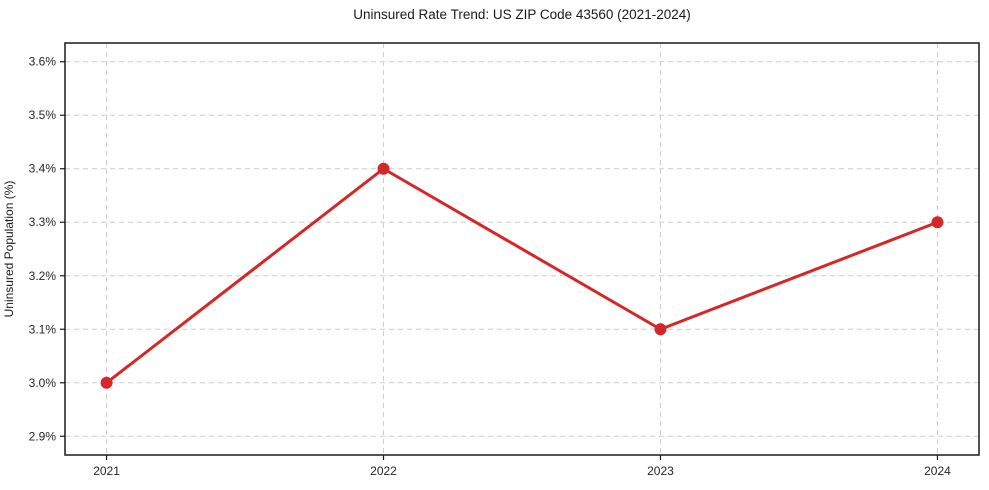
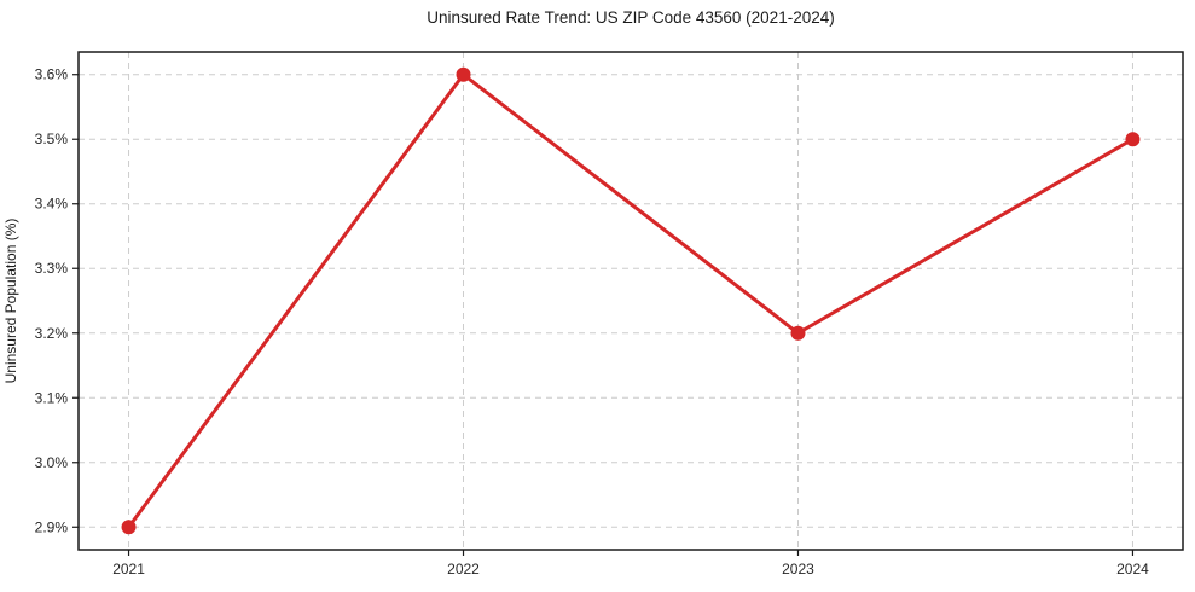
2021: 3.0% -> 2.9%
2022: 3.4% -> 3.6%
2023: 3.1% -> 3.2%
2024: 3.3% -> 3.5%
